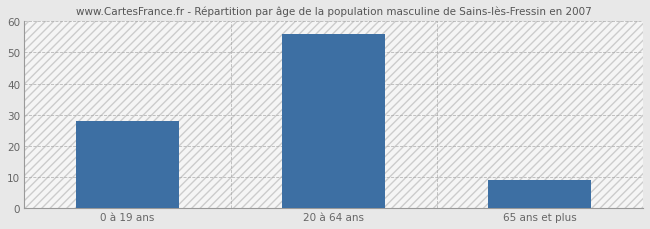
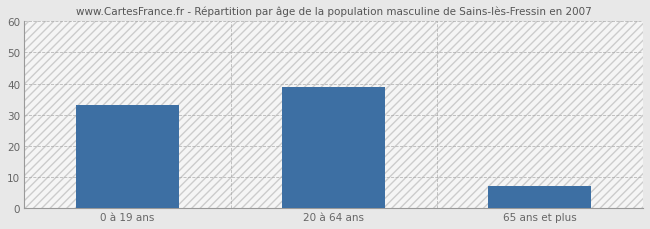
0 à 19 ans: 28 -> 33
20 à 64 ans: 56 -> 39
65 ans et plus: 9 -> 7
